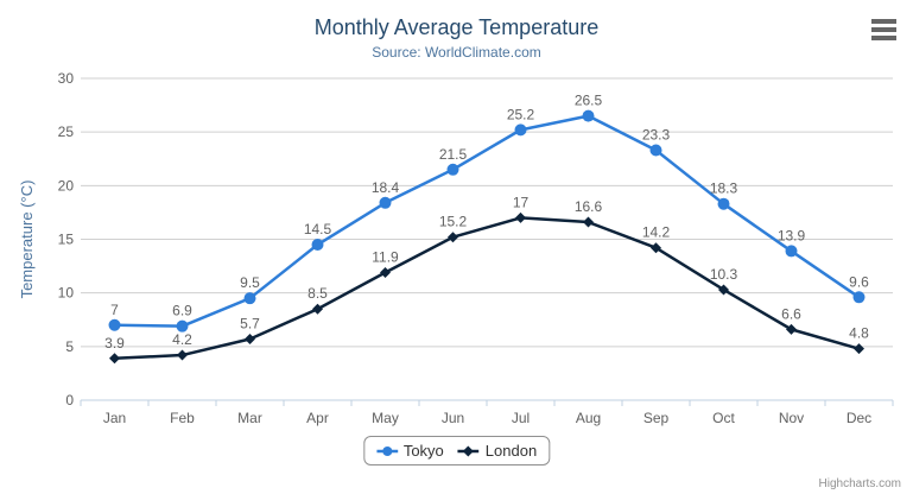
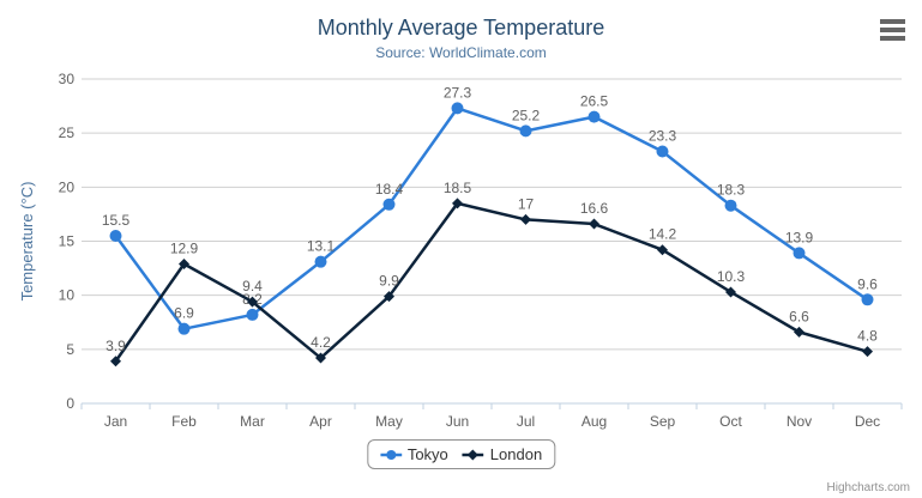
Tokyo/Jan: 7 -> 15.5
London/Feb: 4.2 -> 12.9
Tokyo/Mar: 9.5 -> 8.2
London/Mar: 5.7 -> 9.4
Tokyo/Apr: 14.5 -> 13.1
London/Apr: 8.5 -> 4.2
London/May: 11.9 -> 9.9
Tokyo/Jun: 21.5 -> 27.3
London/Jun: 15.2 -> 18.5
